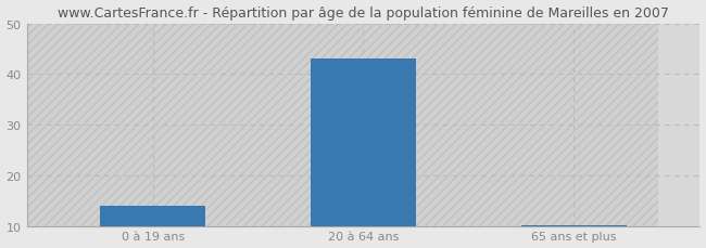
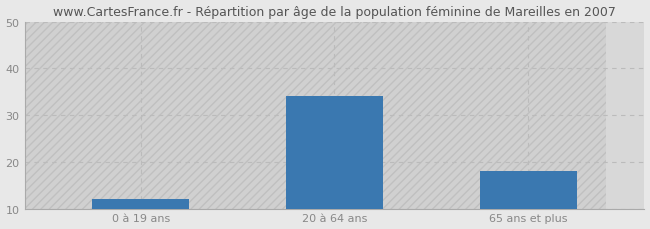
0 à 19 ans: 14.0 -> 12.0
20 à 64 ans: 43.0 -> 34.0
65 ans et plus: 10.2 -> 18.0
